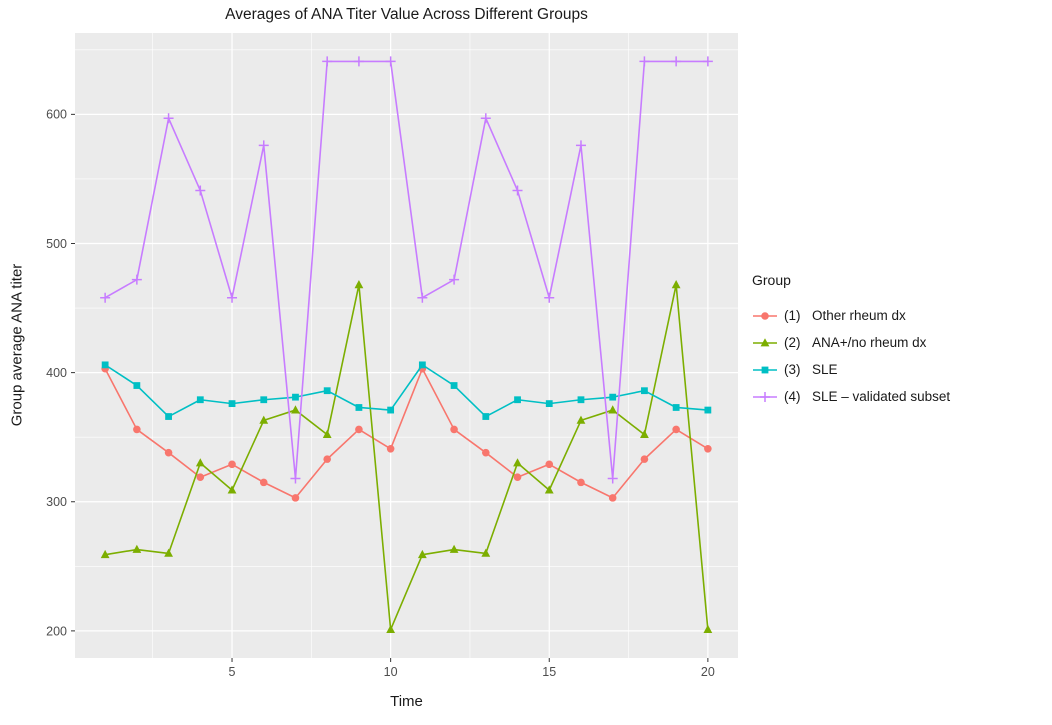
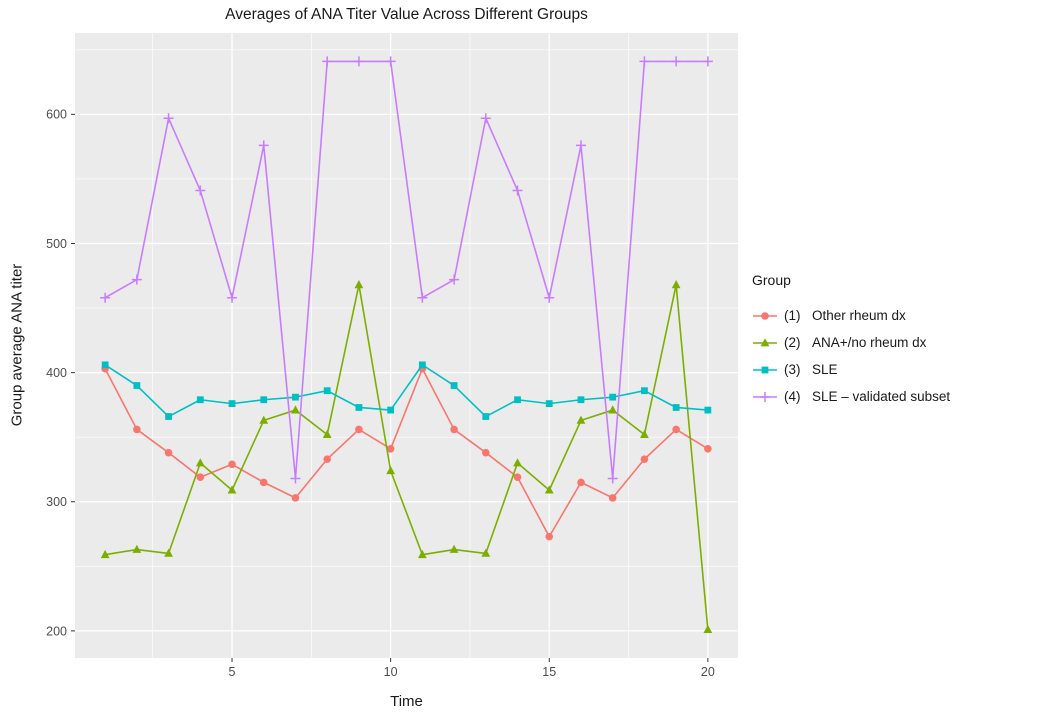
(2)/10: 201 -> 324
(1)/15: 329 -> 273
